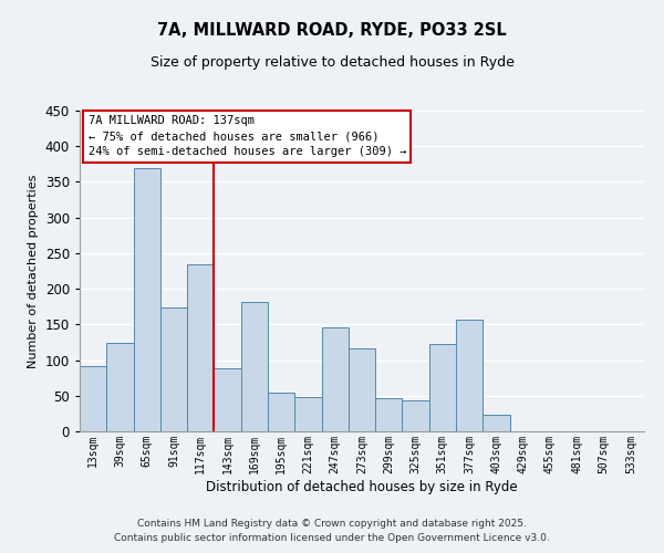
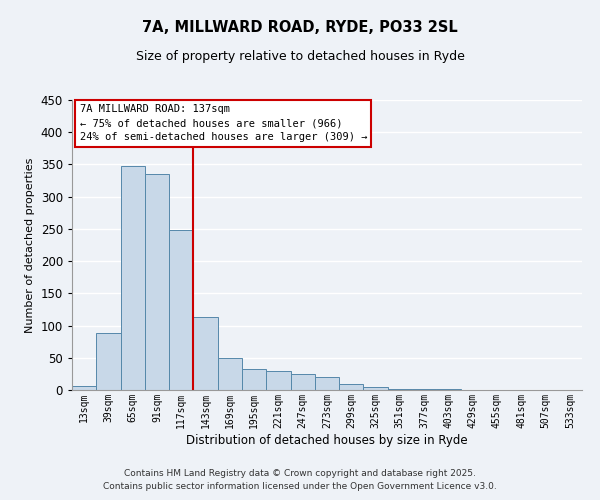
13sqm: 92 -> 6
39sqm: 124 -> 89
65sqm: 370 -> 348
91sqm: 174 -> 335
117sqm: 234 -> 248
143sqm: 88 -> 113
169sqm: 182 -> 49
195sqm: 54 -> 32
221sqm: 48 -> 30
247sqm: 146 -> 25
273sqm: 116 -> 20
299sqm: 46 -> 9
325sqm: 44 -> 4
351sqm: 122 -> 1
377sqm: 156 -> 1
403sqm: 24 -> 1
